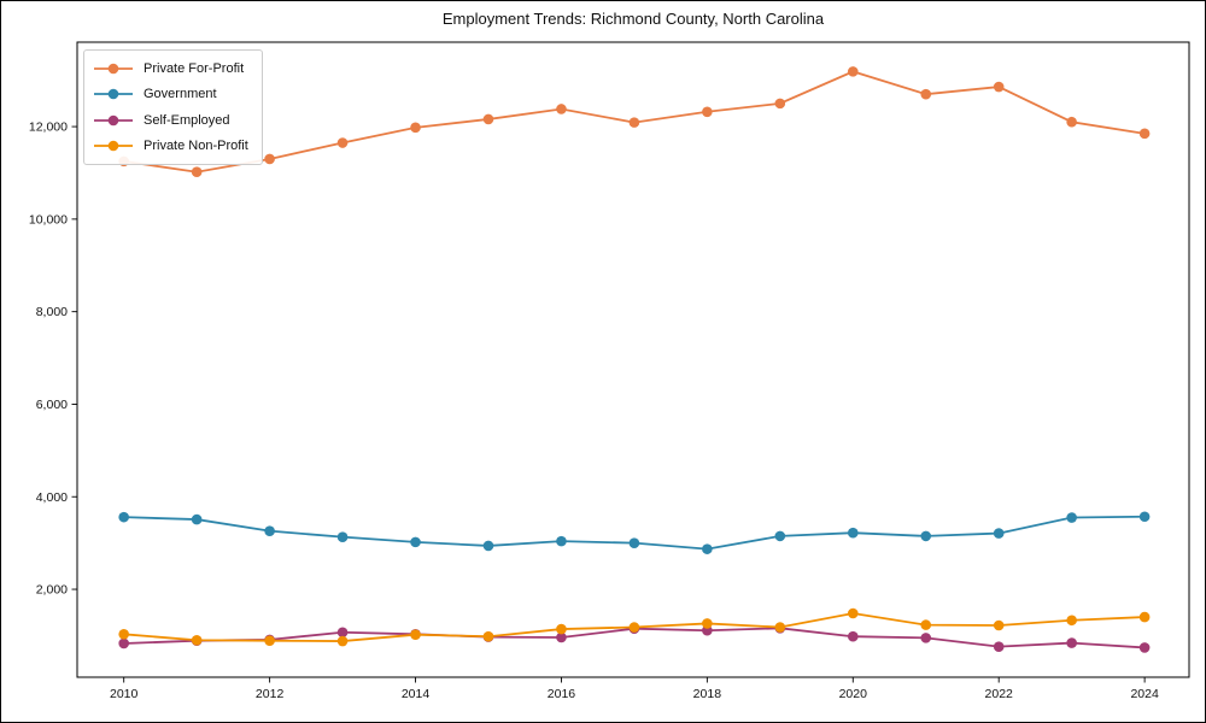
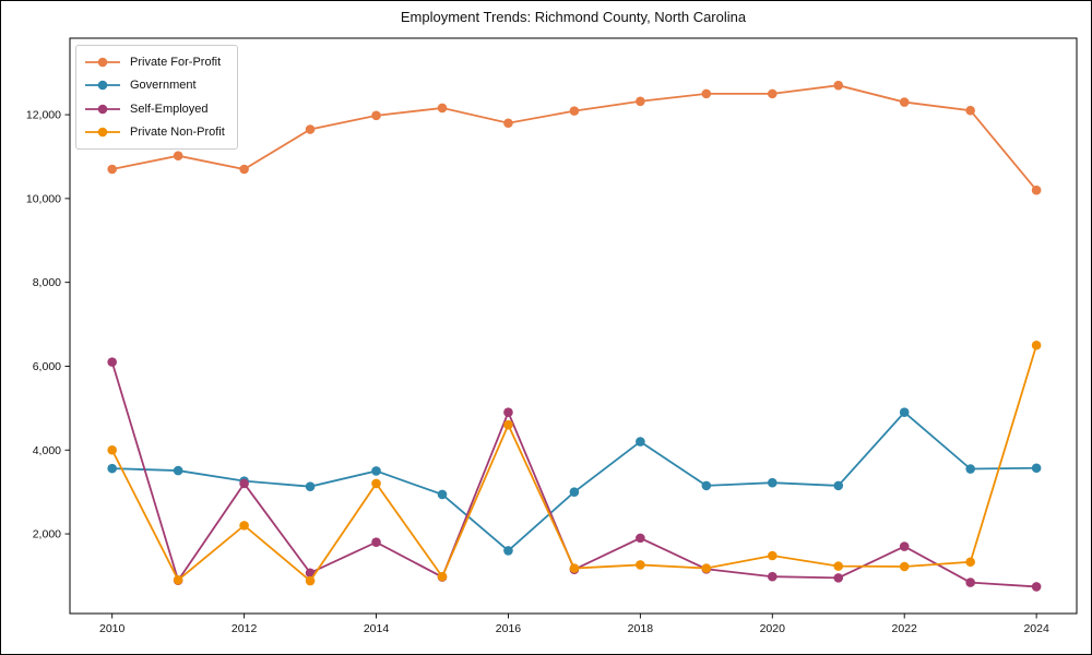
Private For-Profit/2010: 11200 -> 10700
Self-Employed/2010: 800 -> 6100
Private Non-Profit/2010: 1000 -> 4000
Private For-Profit/2012: 11300 -> 10700
Self-Employed/2012: 900 -> 3200
Private Non-Profit/2012: 900 -> 2200
Government/2014: 3000 -> 3500
Self-Employed/2014: 1000 -> 1800
Private Non-Profit/2014: 1000 -> 3200
Private For-Profit/2016: 12400 -> 11800
Government/2016: 3000 -> 1600
Self-Employed/2016: 1000 -> 4900
Private Non-Profit/2016: 1100 -> 4600
Government/2018: 2900 -> 4200
Self-Employed/2018: 1100 -> 1900
Private For-Profit/2020: 13200 -> 12500
Private For-Profit/2022: 12900 -> 12300
Government/2022: 3200 -> 4900
Self-Employed/2022: 800 -> 1700
Private For-Profit/2024: 11800 -> 10200
Private Non-Profit/2024: 1400 -> 6500
